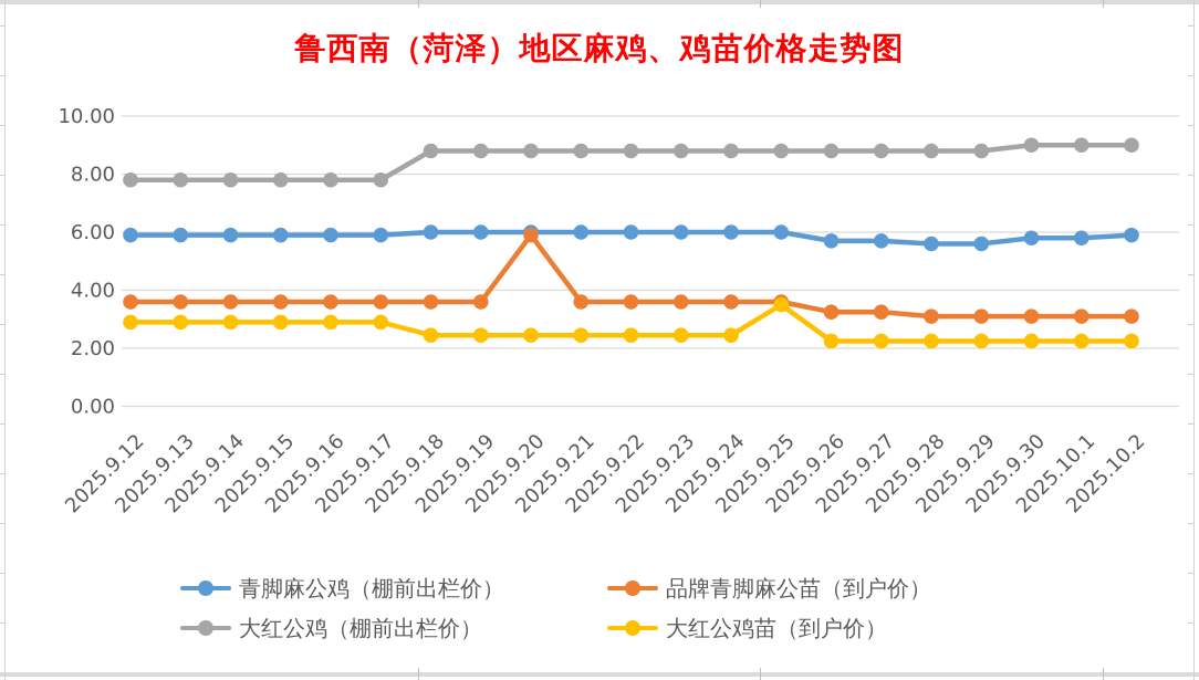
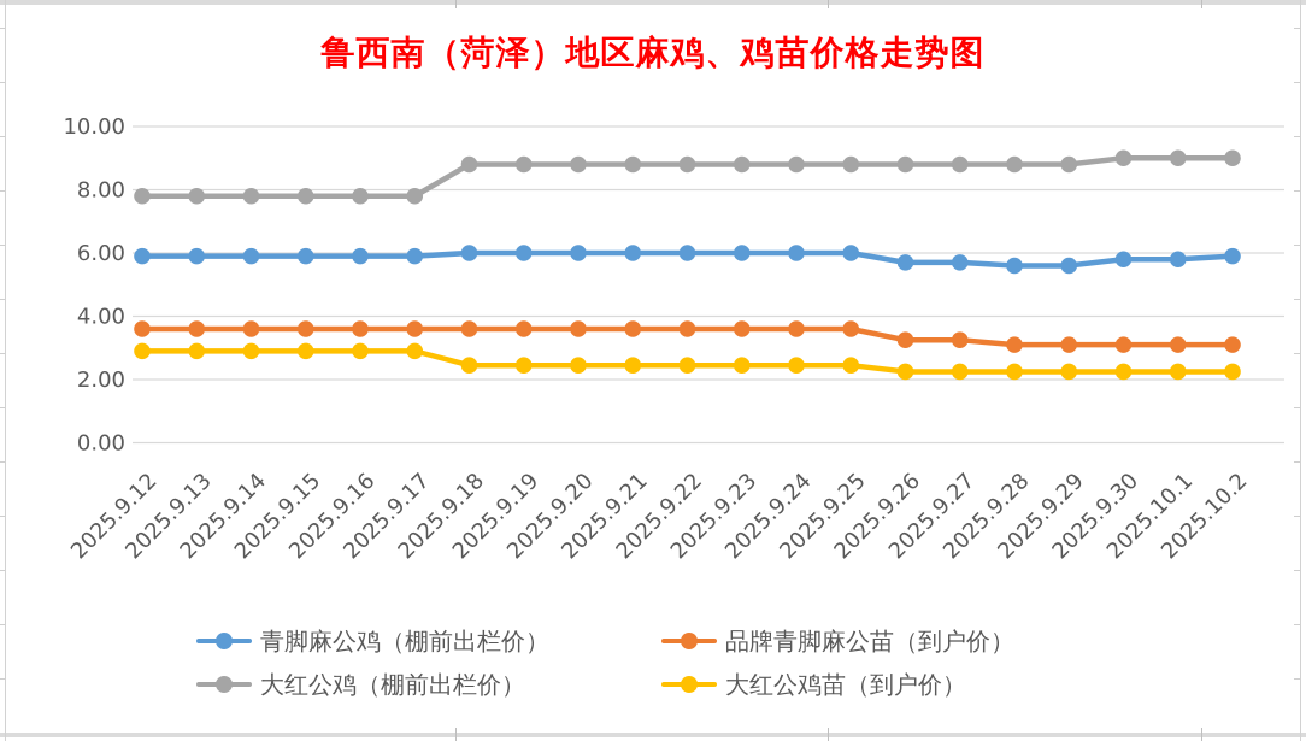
品牌青脚麻公苗（到户价）/2025.9.20: 5.9 -> 3.6
大红公鸡苗（到户价）/2025.9.25: 3.5 -> 2.5
